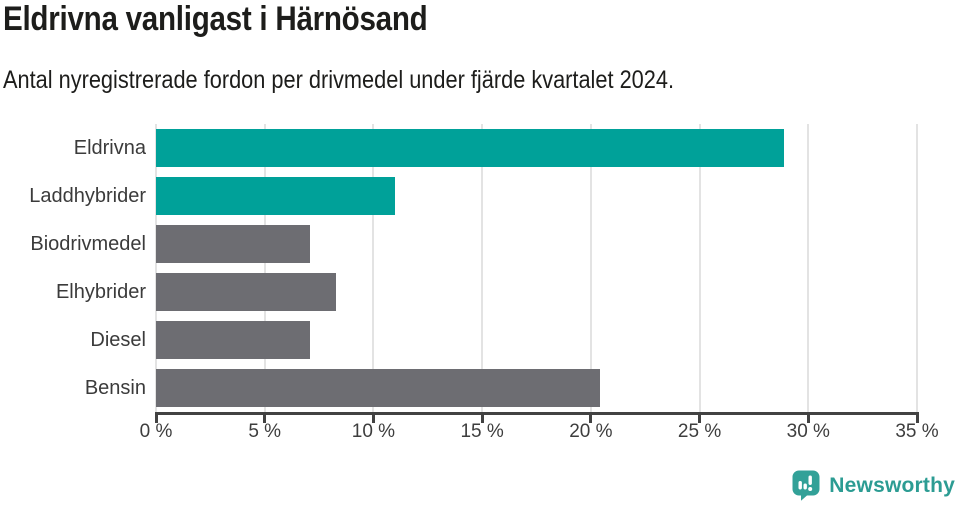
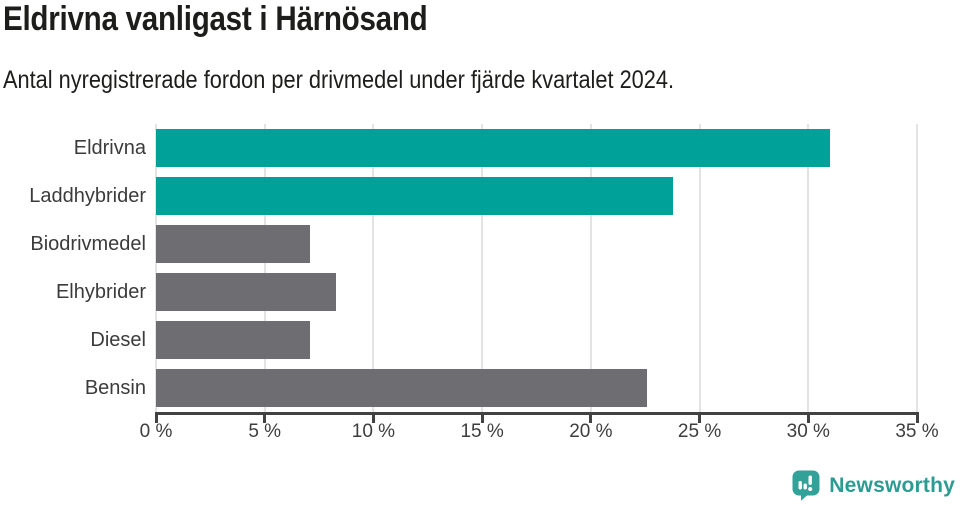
Eldrivna: 28.9% -> 31.0%
Laddhybrider: 11.0% -> 23.8%
Bensin: 20.4% -> 22.6%
